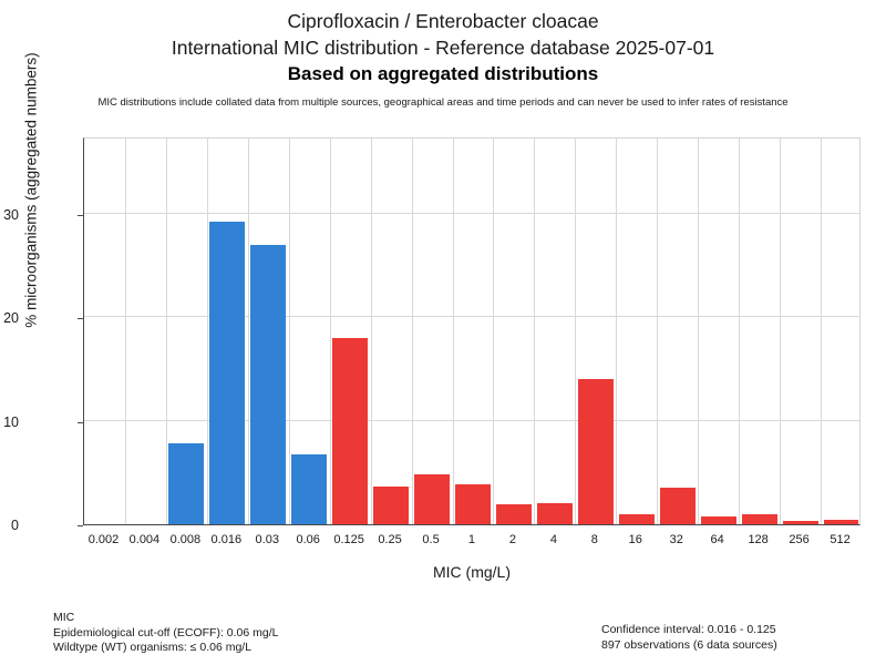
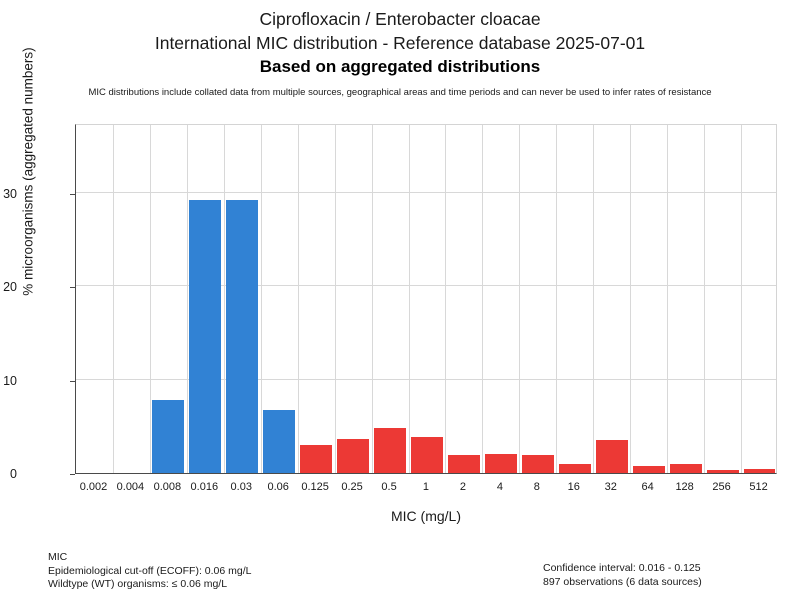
0.03: 27 -> 29
0.125: 18 -> 3
8: 14 -> 2
